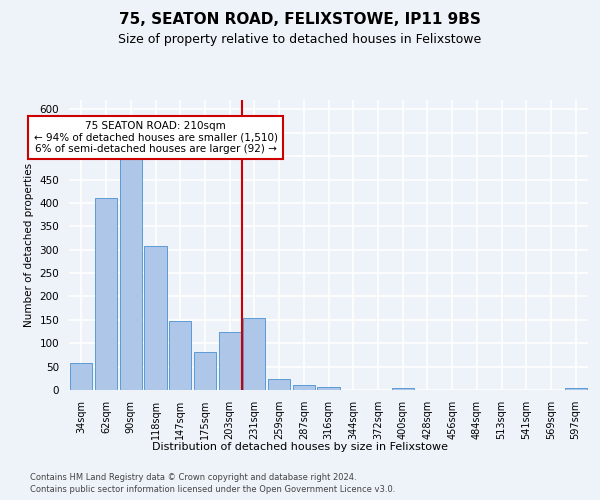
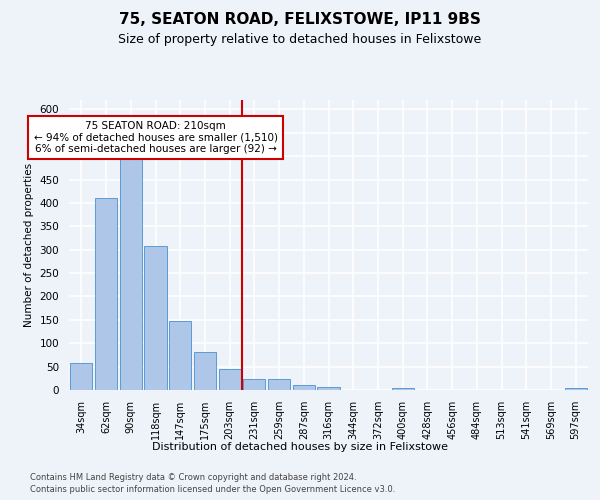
203sqm: 125 -> 44
231sqm: 155 -> 24
